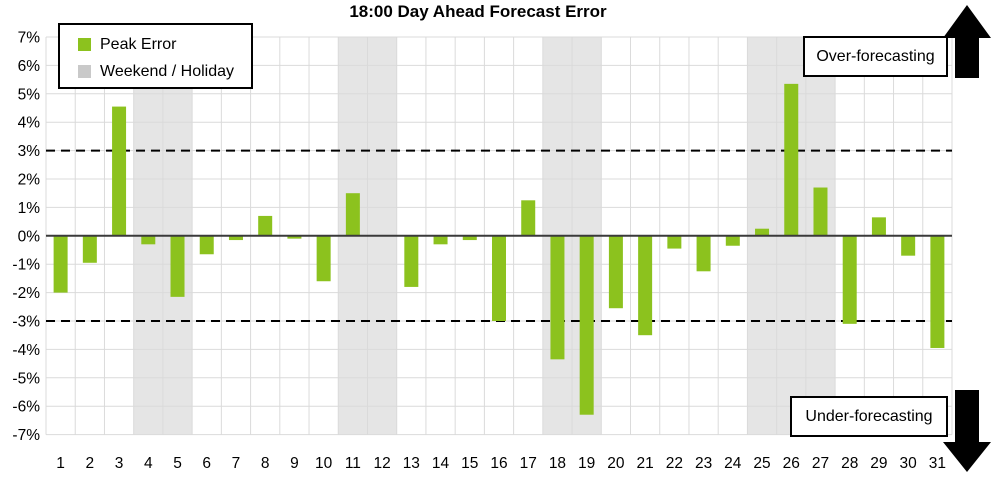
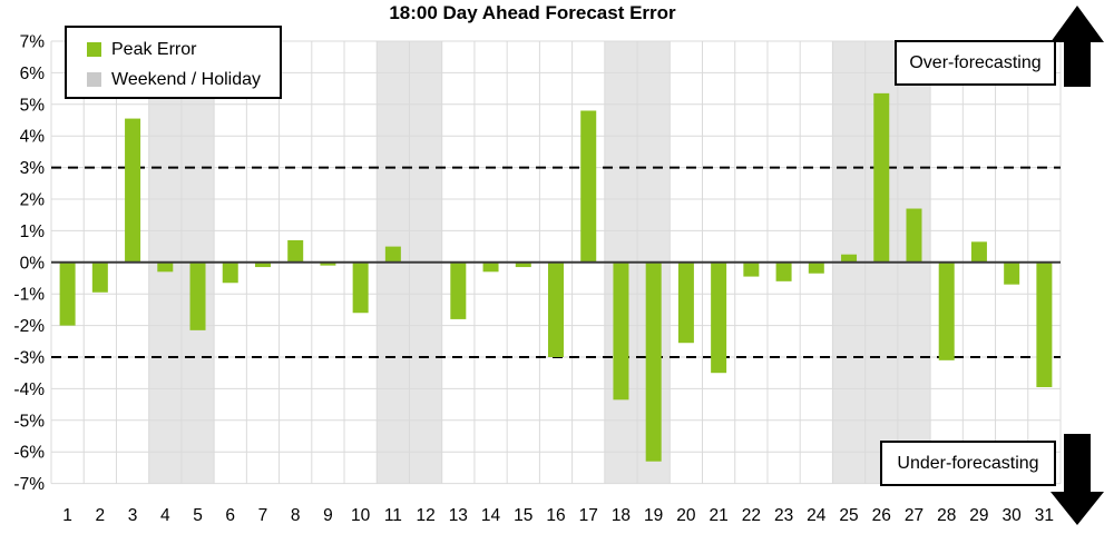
11: 1.5% -> 0.5%
17: 1.2% -> 4.8%
23: -1.2% -> -0.6%
